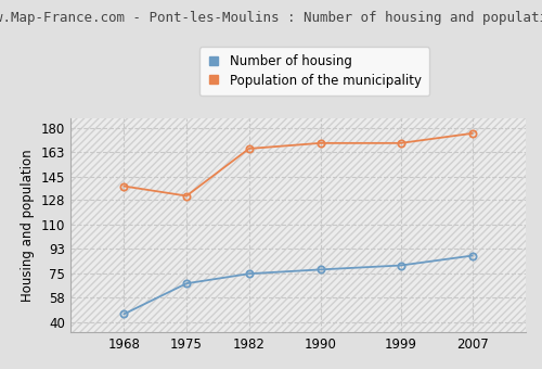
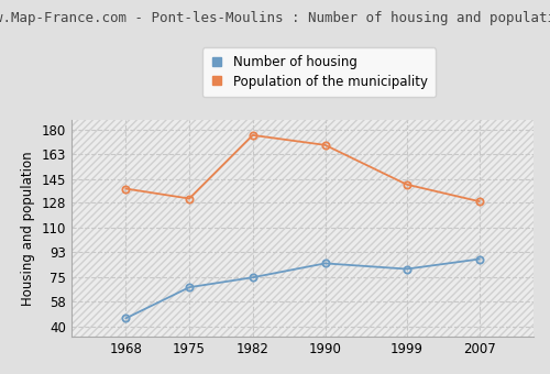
Population of the municipality/1982: 165 -> 176
Number of housing/1990: 78 -> 85
Population of the municipality/1999: 169 -> 141
Population of the municipality/2007: 176 -> 129
